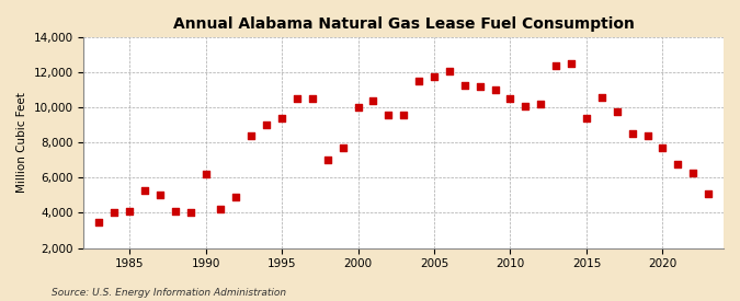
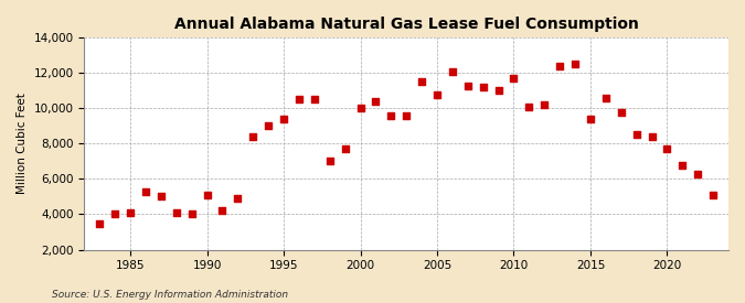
1990: 6,200 -> 5,100
2005: 11,800 -> 10,800
2010: 10,500 -> 11,700
